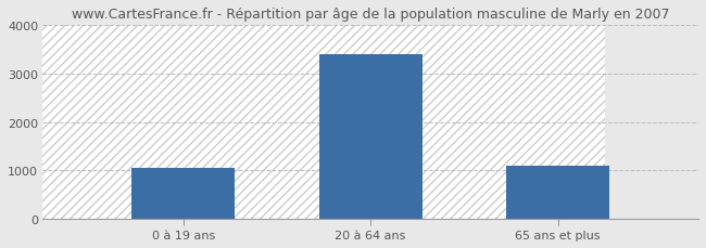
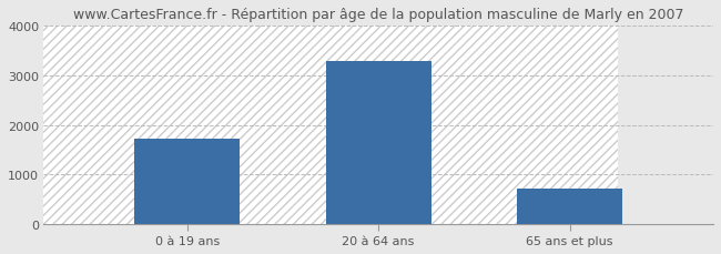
0 à 19 ans: 1050 -> 1720
20 à 64 ans: 3400 -> 3280
65 ans et plus: 1100 -> 720
